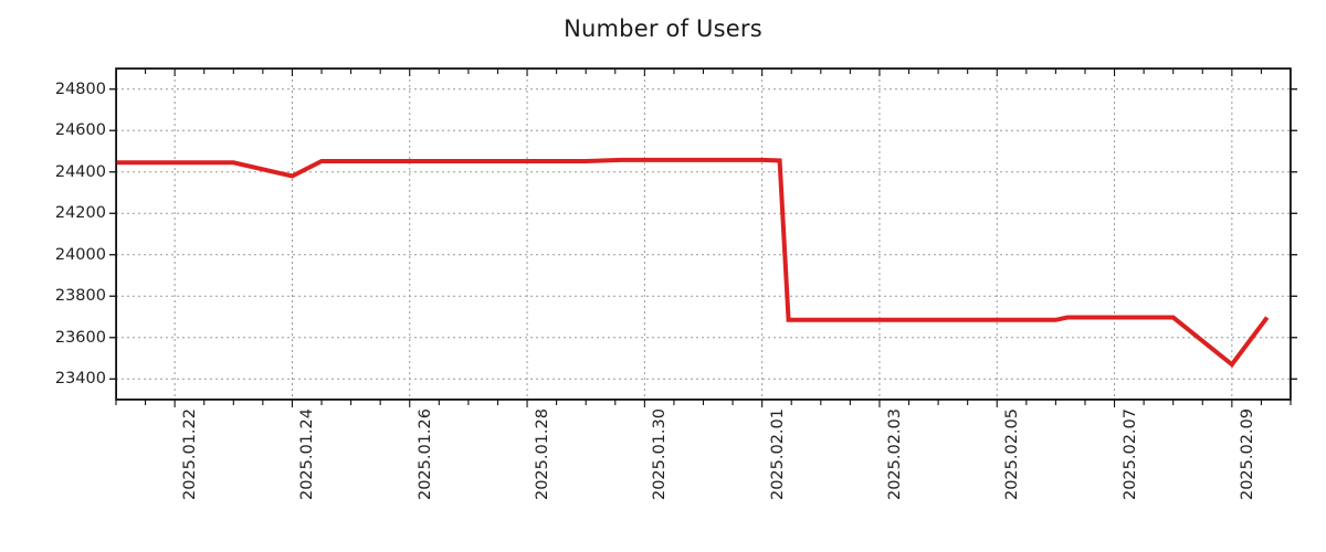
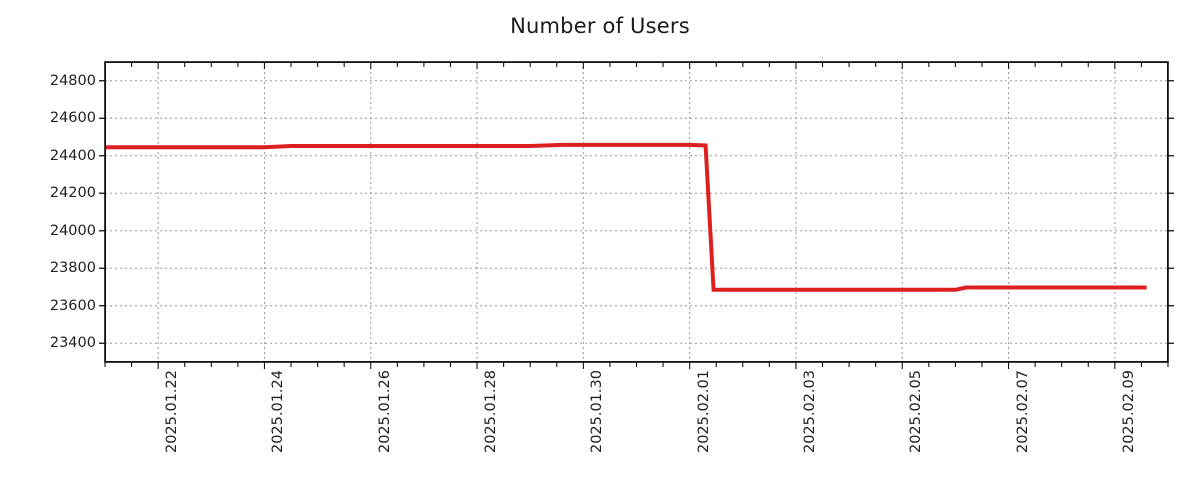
2025.01.24: 24380 -> 24440
2025.02.09: 23470 -> 23700
